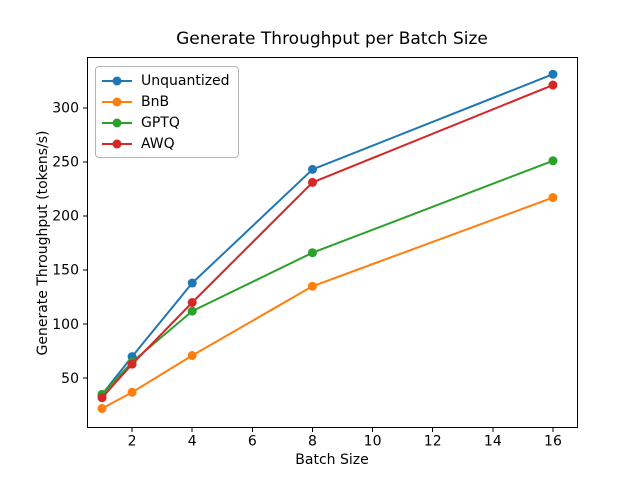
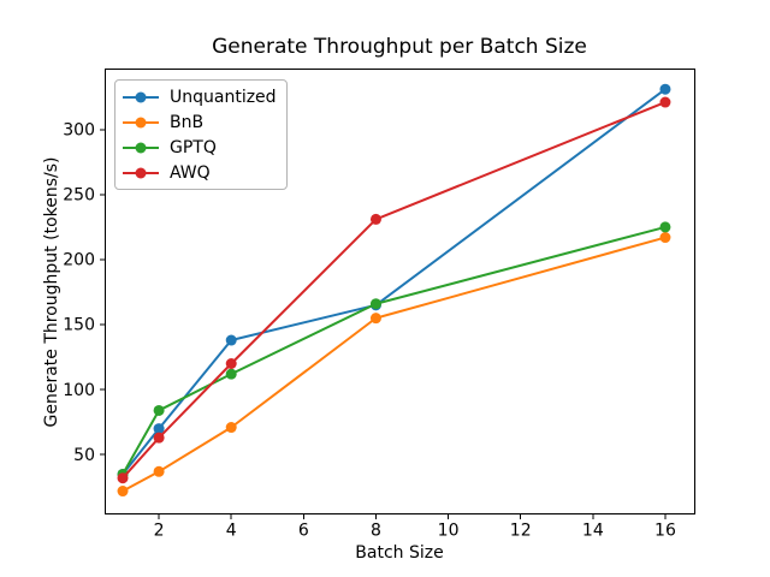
GPTQ/2: 65 -> 84
Unquantized/8: 243 -> 165
BnB/8: 135 -> 155
GPTQ/16: 251 -> 225
